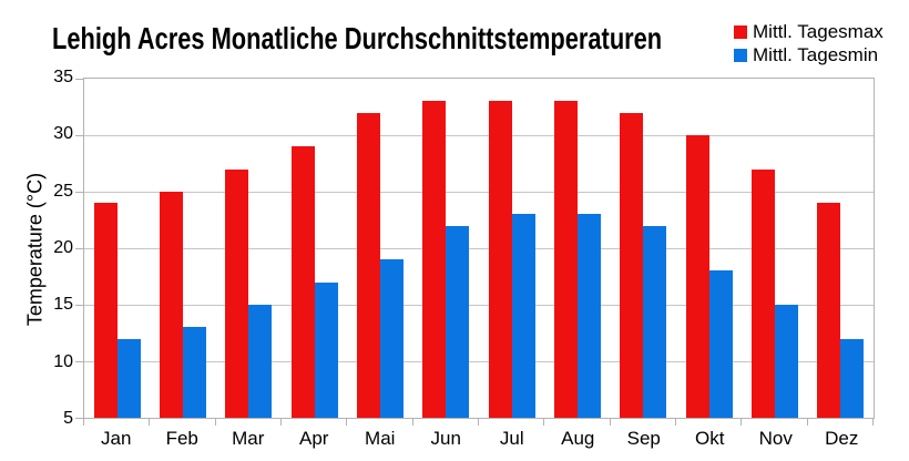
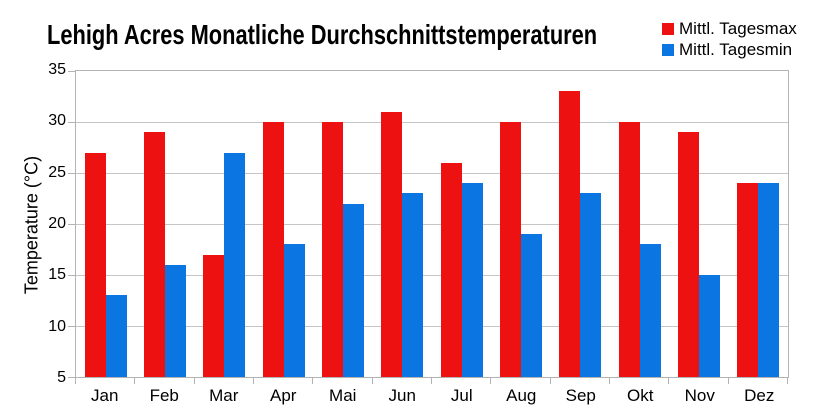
Mittl. Tagesmax/Jan: 24 -> 27
Mittl. Tagesmin/Jan: 12 -> 13
Mittl. Tagesmax/Feb: 25 -> 29
Mittl. Tagesmin/Feb: 13 -> 16
Mittl. Tagesmax/Mar: 27 -> 17
Mittl. Tagesmin/Mar: 15 -> 27
Mittl. Tagesmax/Apr: 29 -> 30
Mittl. Tagesmin/Apr: 17 -> 18
Mittl. Tagesmax/Mai: 32 -> 30
Mittl. Tagesmin/Mai: 19 -> 22
Mittl. Tagesmax/Jun: 33 -> 31
Mittl. Tagesmin/Jun: 22 -> 23
Mittl. Tagesmax/Jul: 33 -> 26
Mittl. Tagesmin/Jul: 23 -> 24
Mittl. Tagesmax/Aug: 33 -> 30
Mittl. Tagesmin/Aug: 23 -> 19
Mittl. Tagesmax/Sep: 32 -> 33
Mittl. Tagesmin/Sep: 22 -> 23
Mittl. Tagesmax/Nov: 27 -> 29
Mittl. Tagesmin/Dez: 12 -> 24
